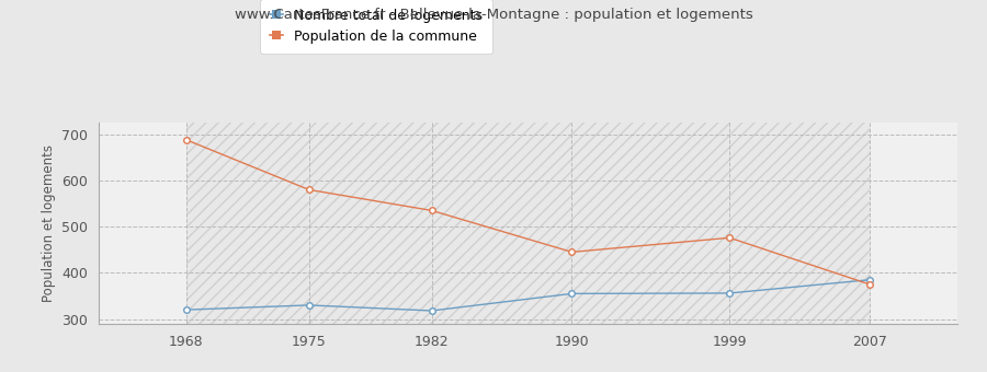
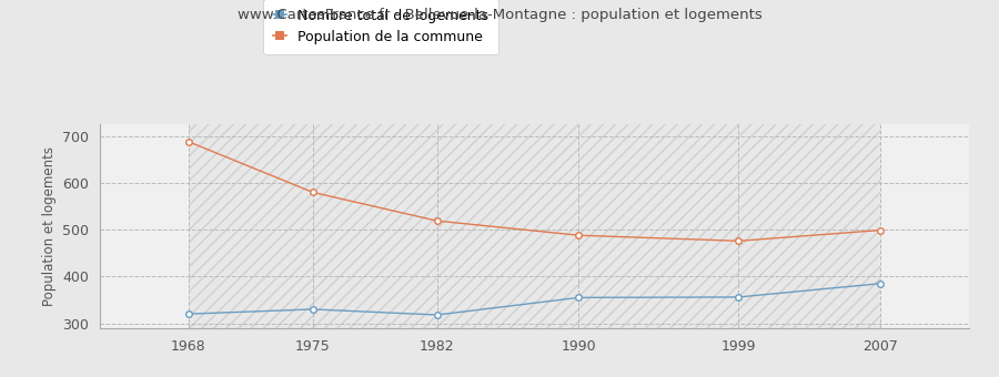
Population de la commune/1982: 535 -> 519
Population de la commune/1990: 445 -> 488
Population de la commune/2007: 375 -> 499
